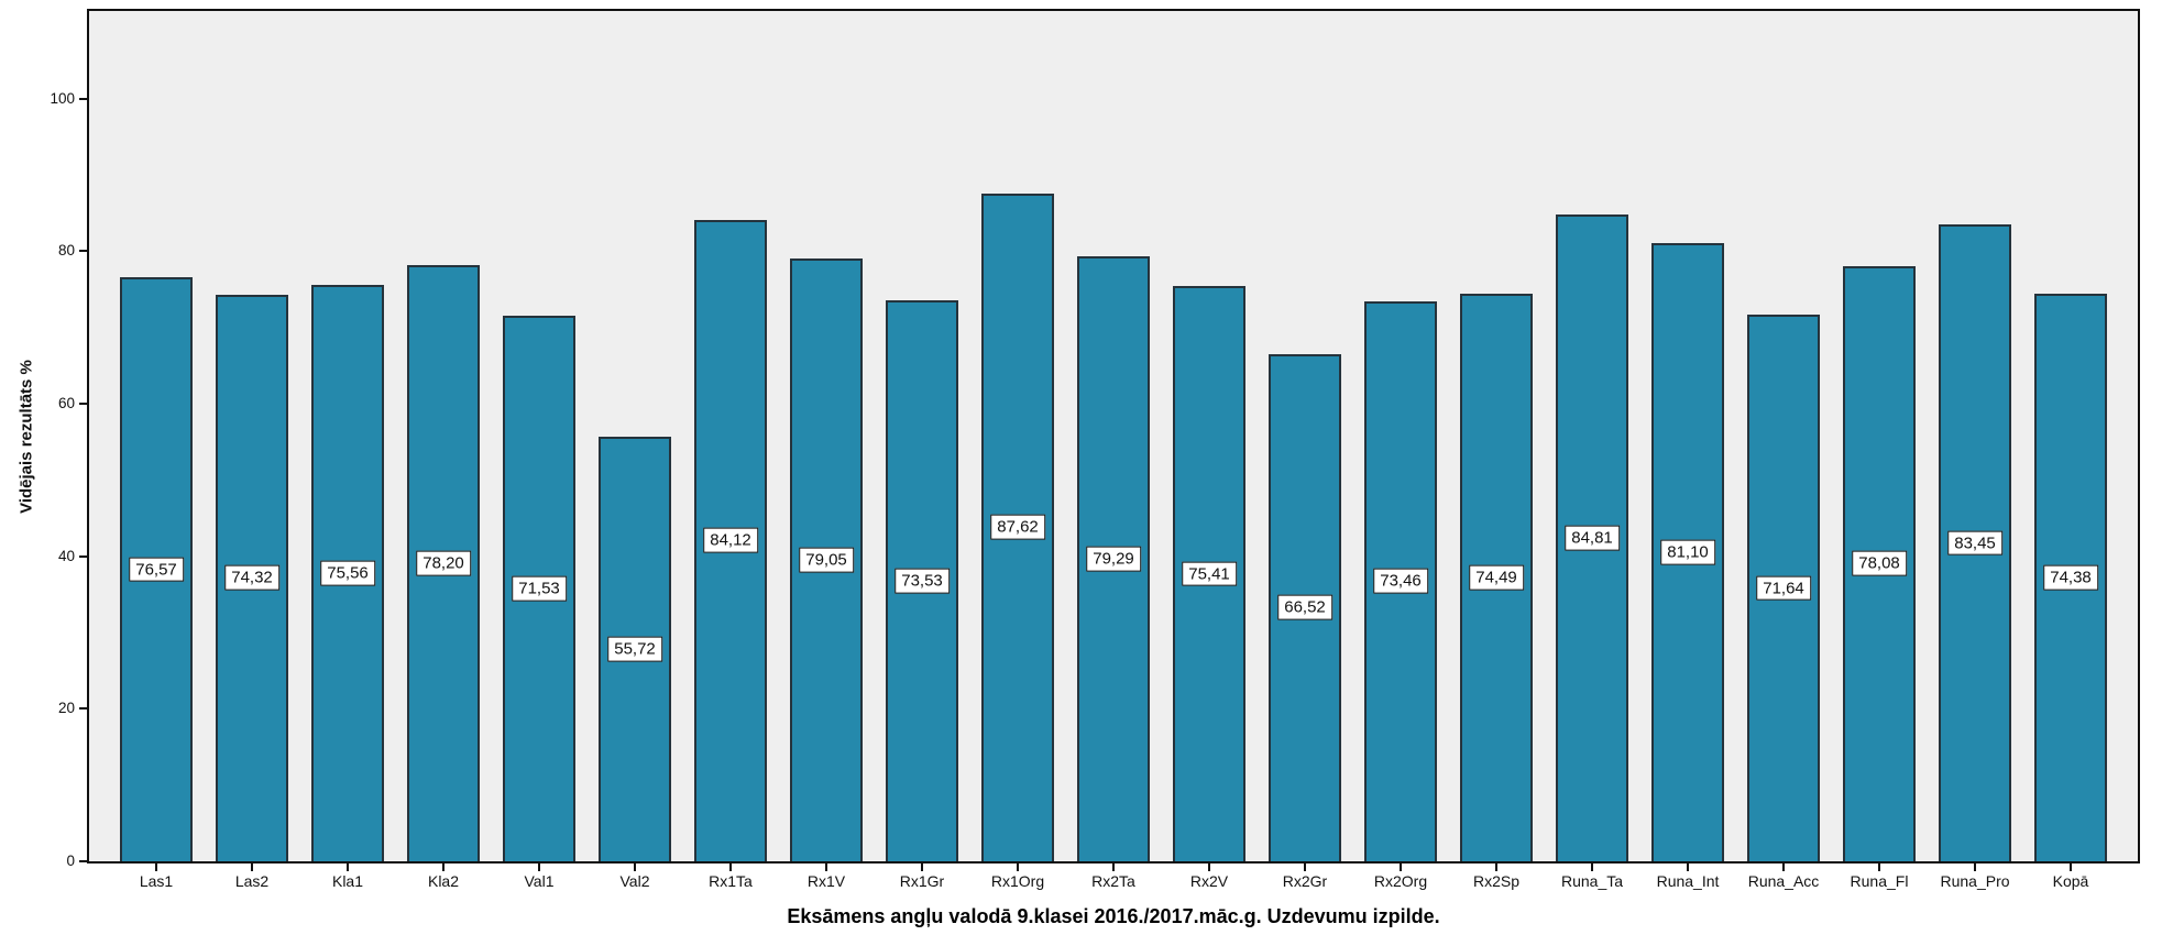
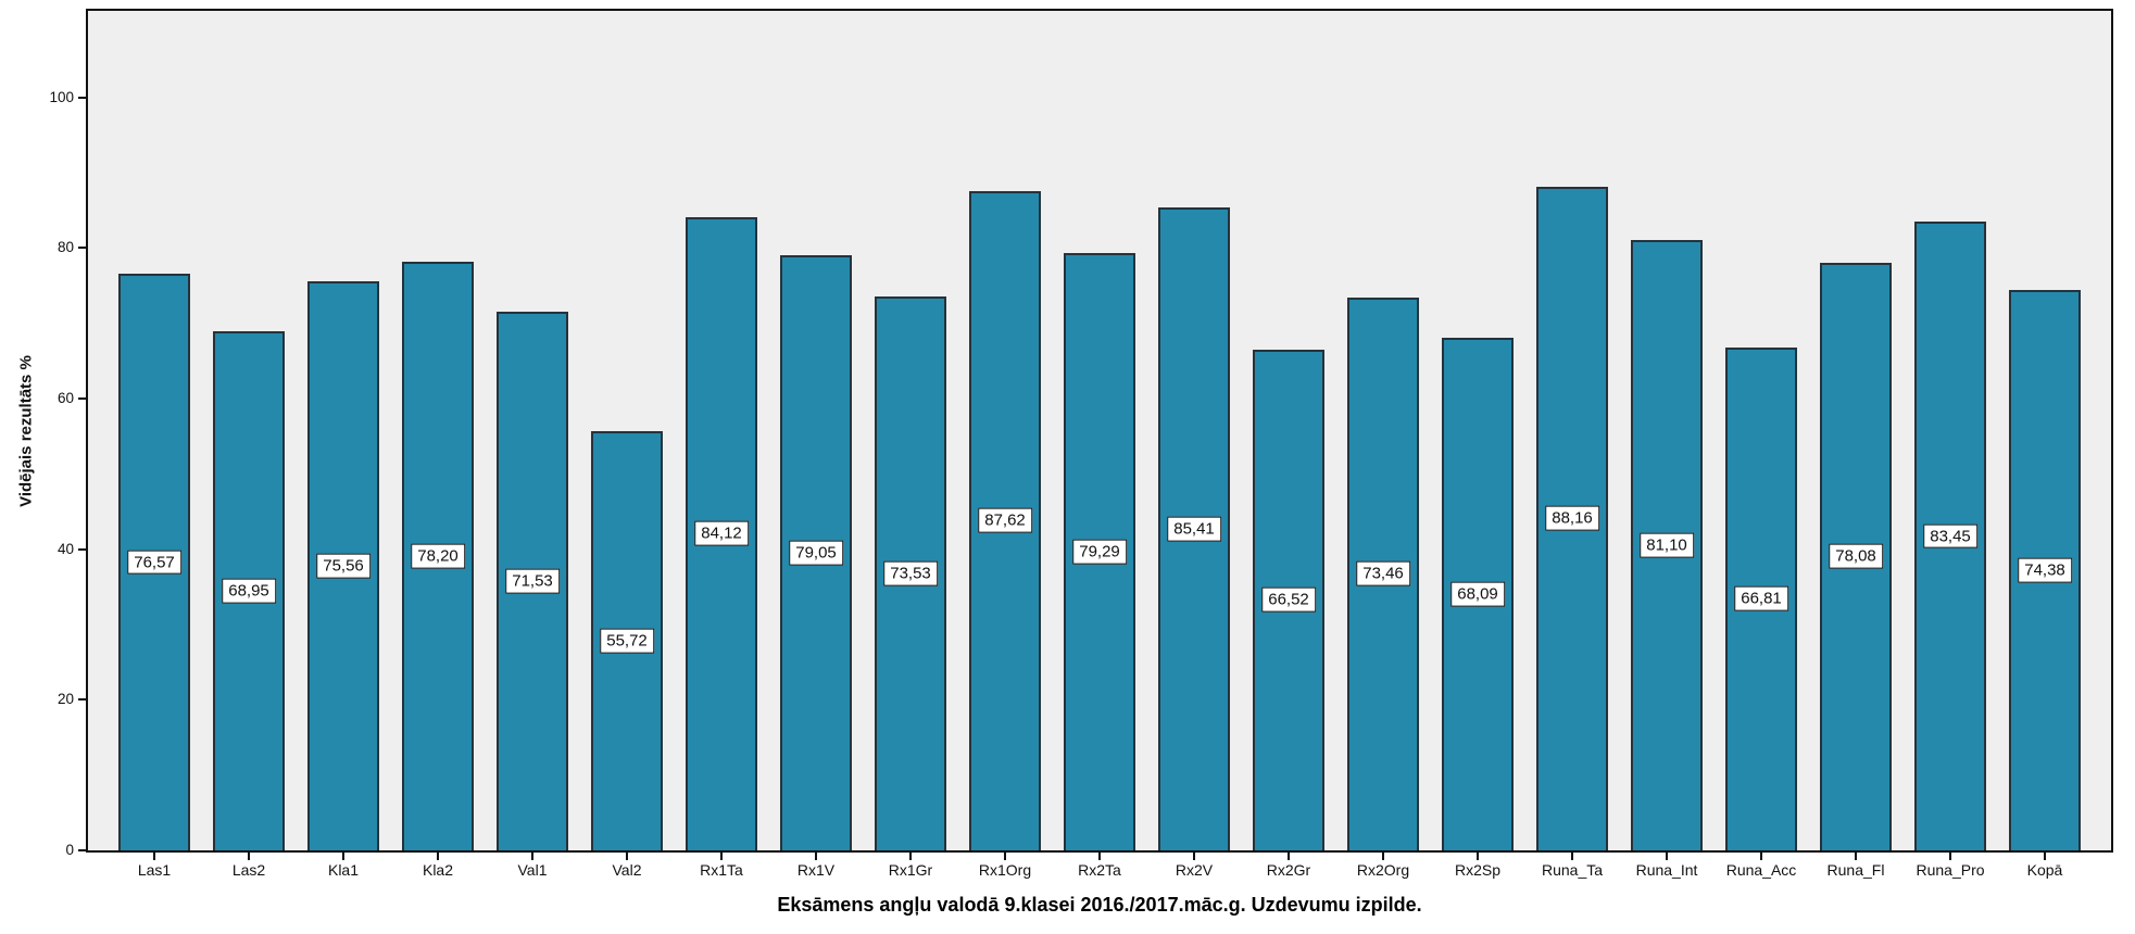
Las2: 74,32 -> 68,95
Rx2V: 75,41 -> 85,41
Rx2Sp: 74,49 -> 68,09
Runa_Ta: 84,81 -> 88,16
Runa_Acc: 71,64 -> 66,81
